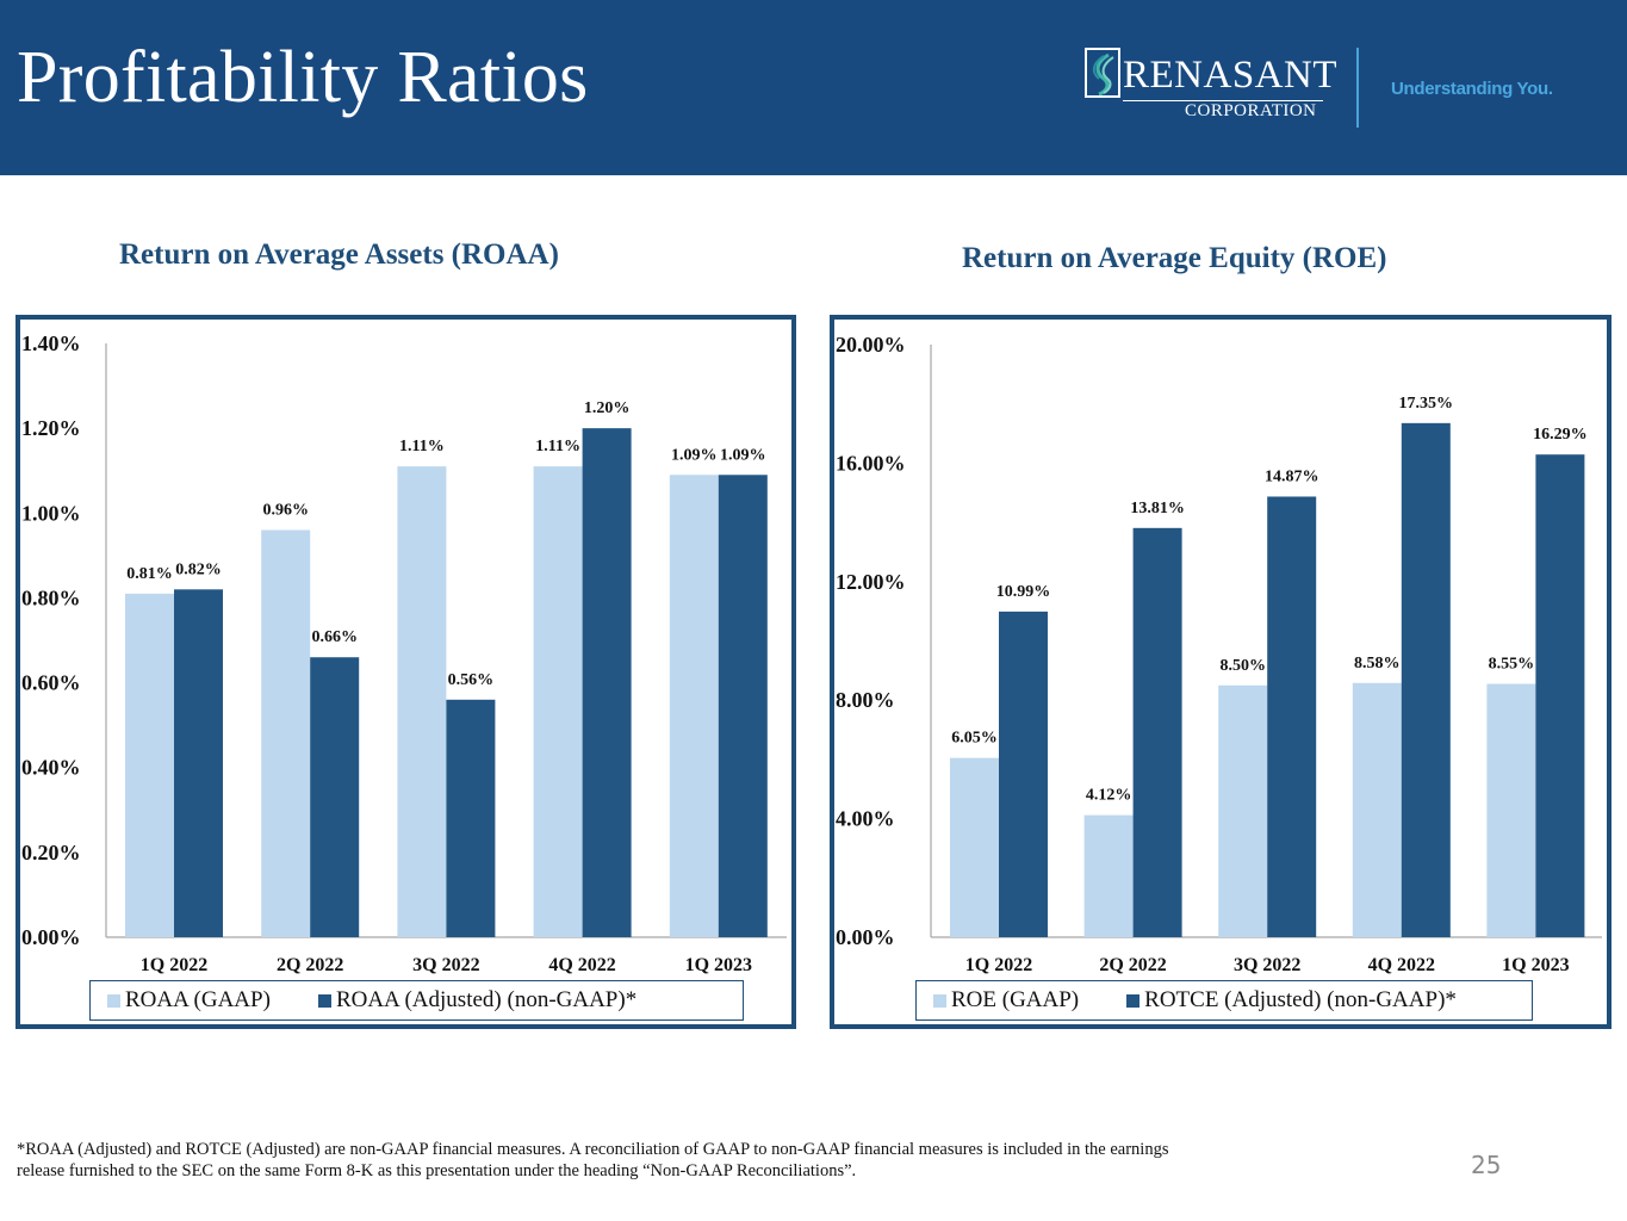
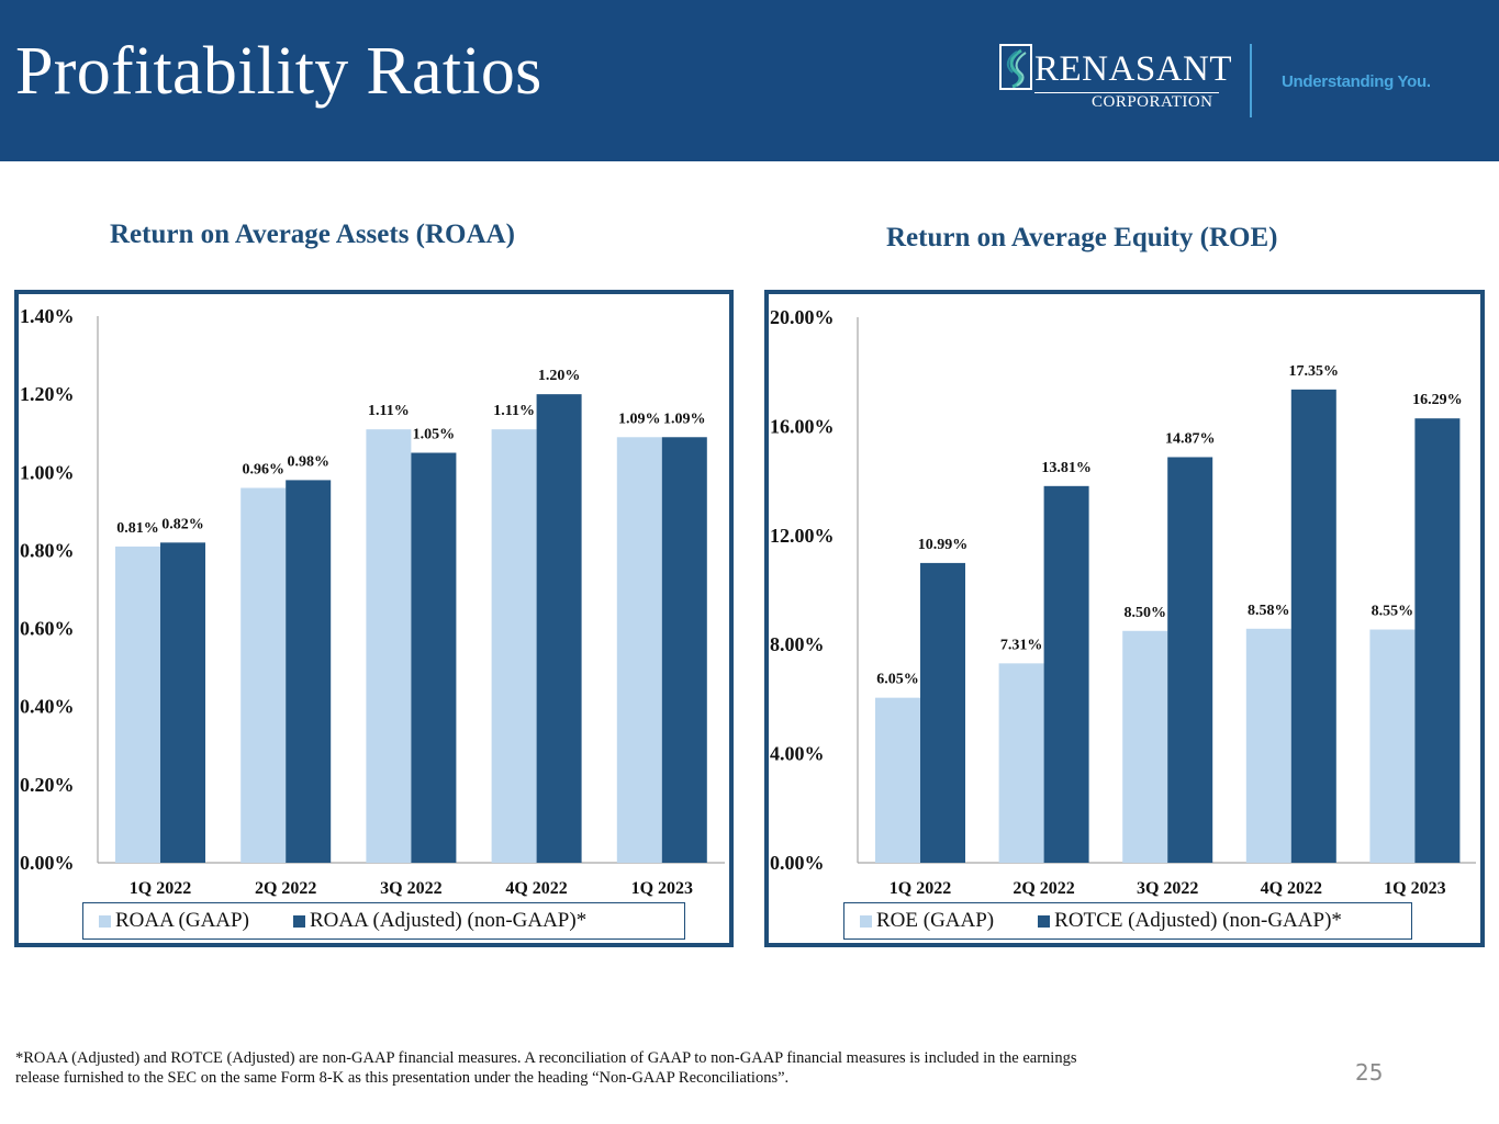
Return on Average Assets (ROAA)/ROAA (Adjusted) (non-GAAP)*/2Q 2022: 0.66% -> 0.98%
Return on Average Assets (ROAA)/ROAA (Adjusted) (non-GAAP)*/3Q 2022: 0.56% -> 1.05%
Return on Average Equity (ROE)/ROE (GAAP)/2Q 2022: 4.12% -> 7.31%
